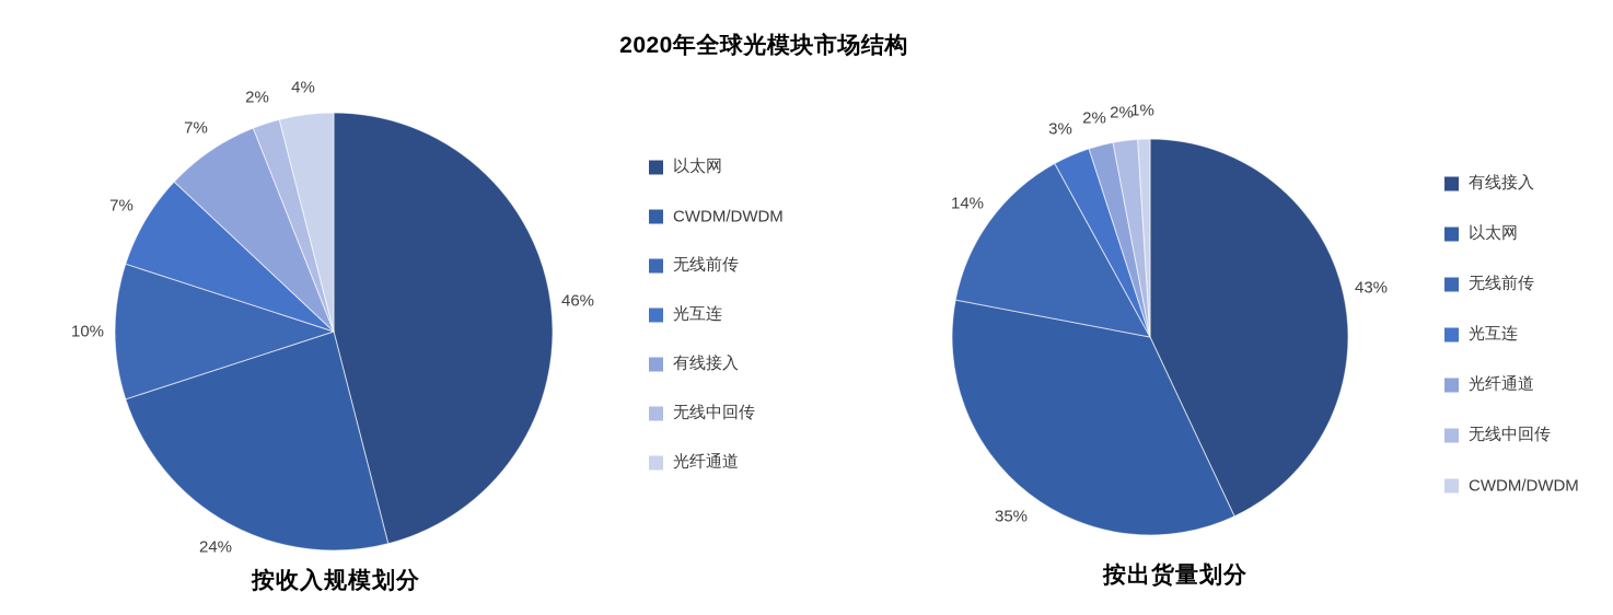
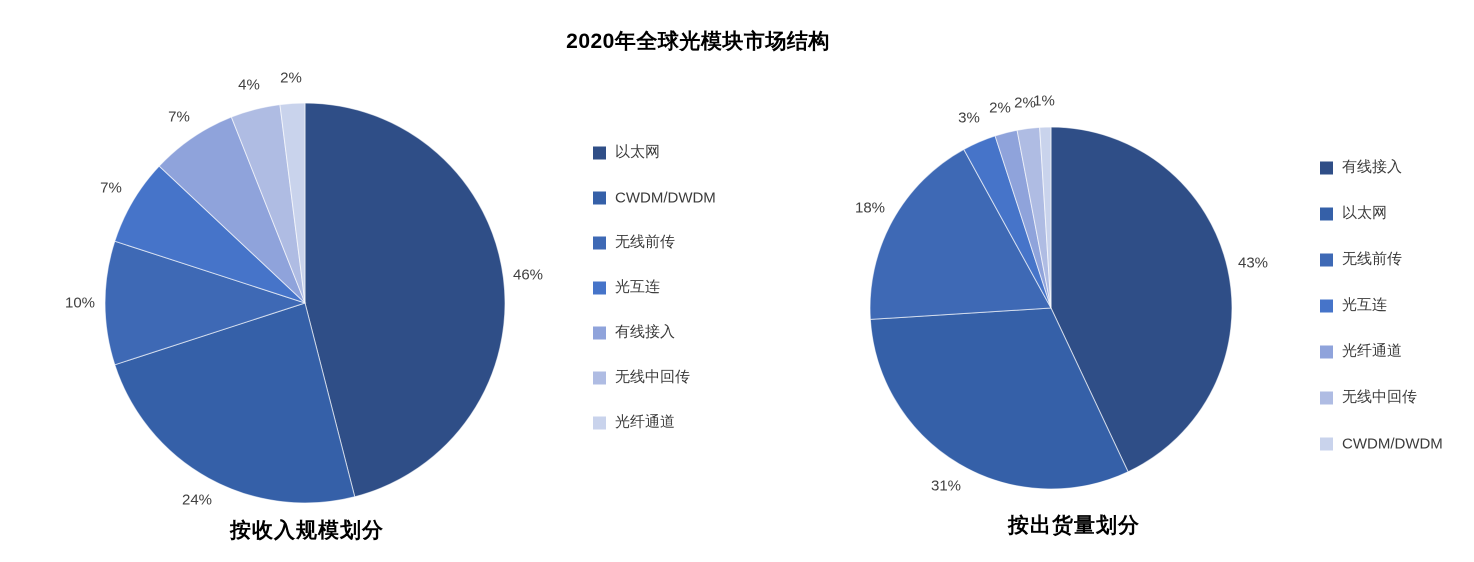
按收入规模划分/无线中回传: 2% -> 4%
按收入规模划分/光纤通道: 4% -> 2%
按出货量划分/以太网: 35% -> 31%
按出货量划分/无线前传: 14% -> 18%
